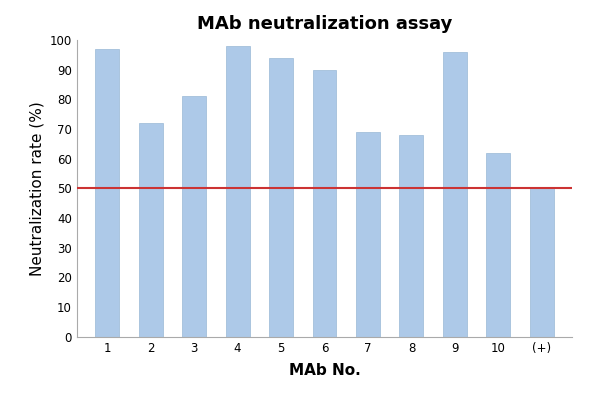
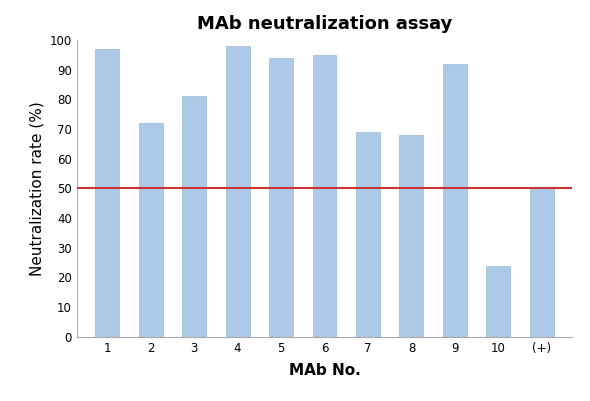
6: 90 -> 95
9: 96 -> 92
10: 62 -> 24
